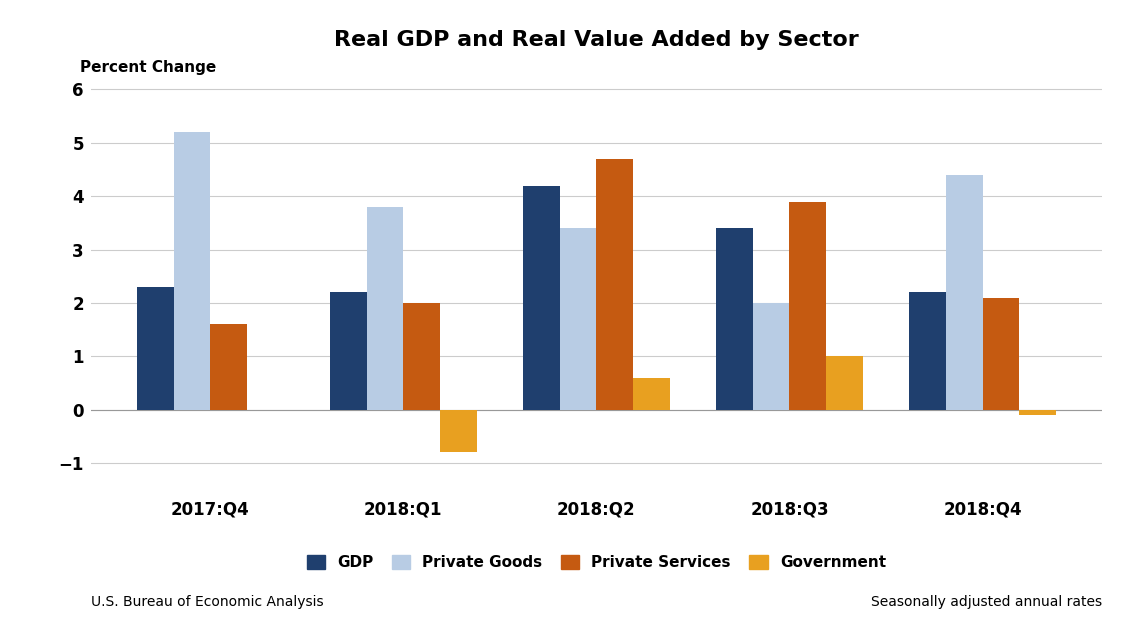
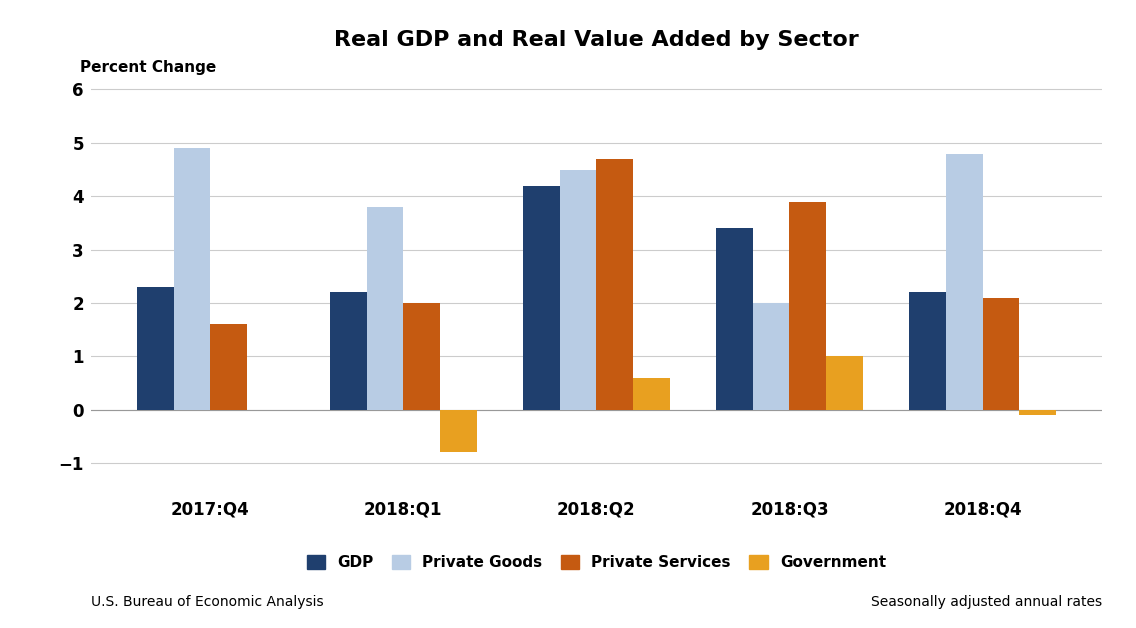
Private Goods/2017:Q4: 5.2 -> 4.9
Private Goods/2018:Q2: 3.4 -> 4.5
Private Goods/2018:Q4: 4.4 -> 4.8
